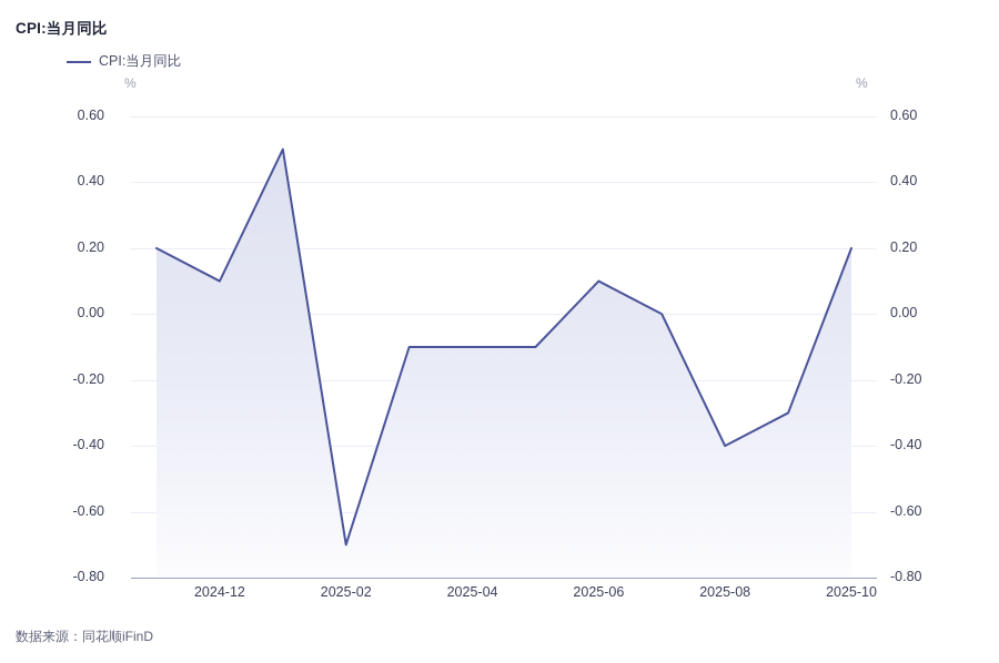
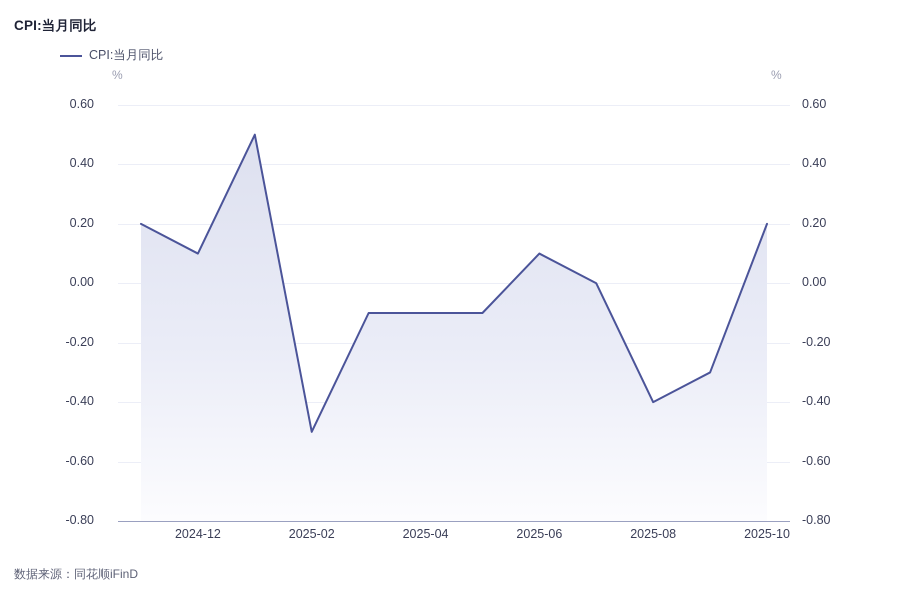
2025-02: -0.7 -> -0.5
